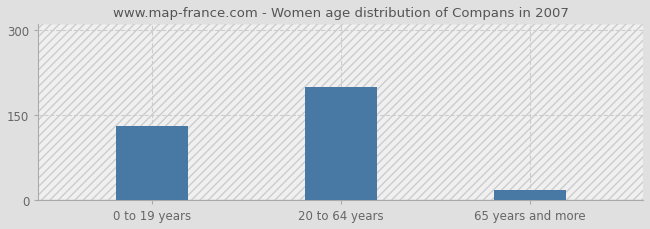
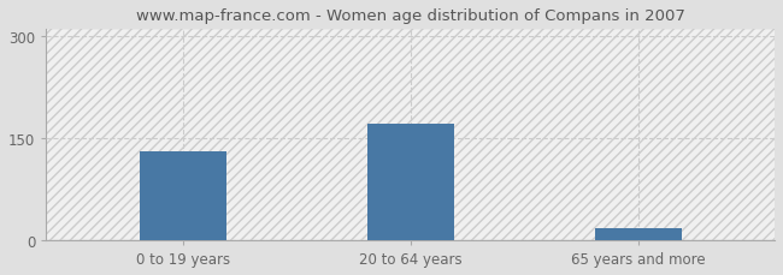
20 to 64 years: 200 -> 172
